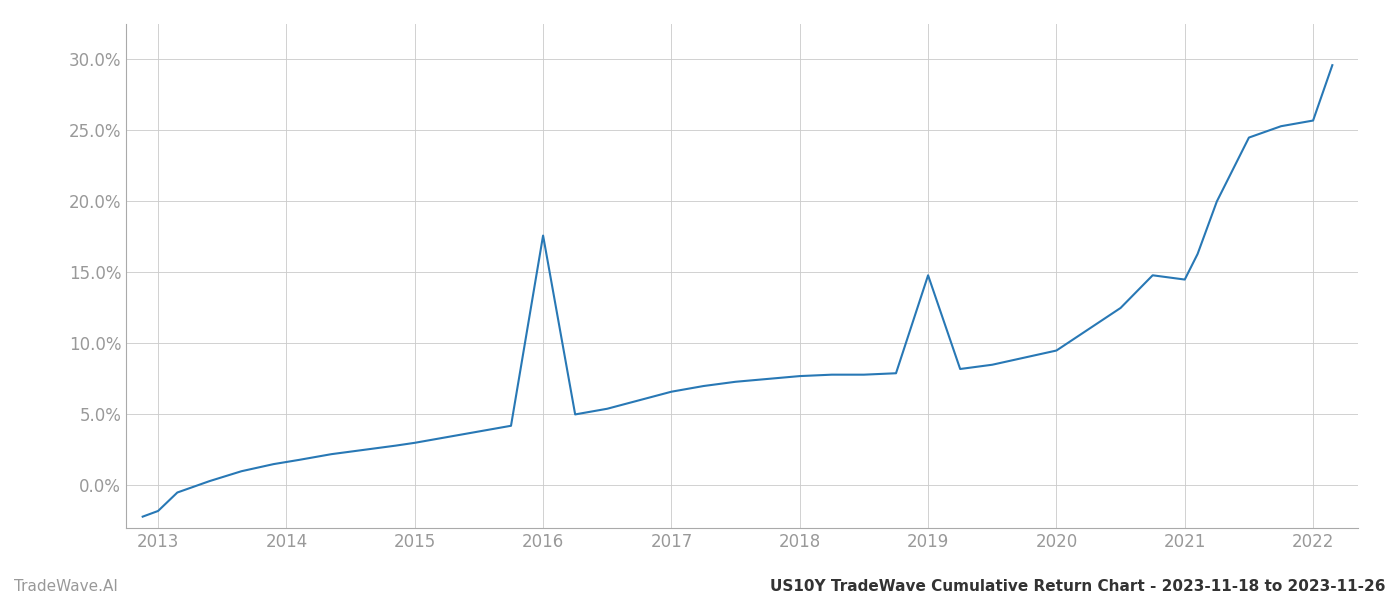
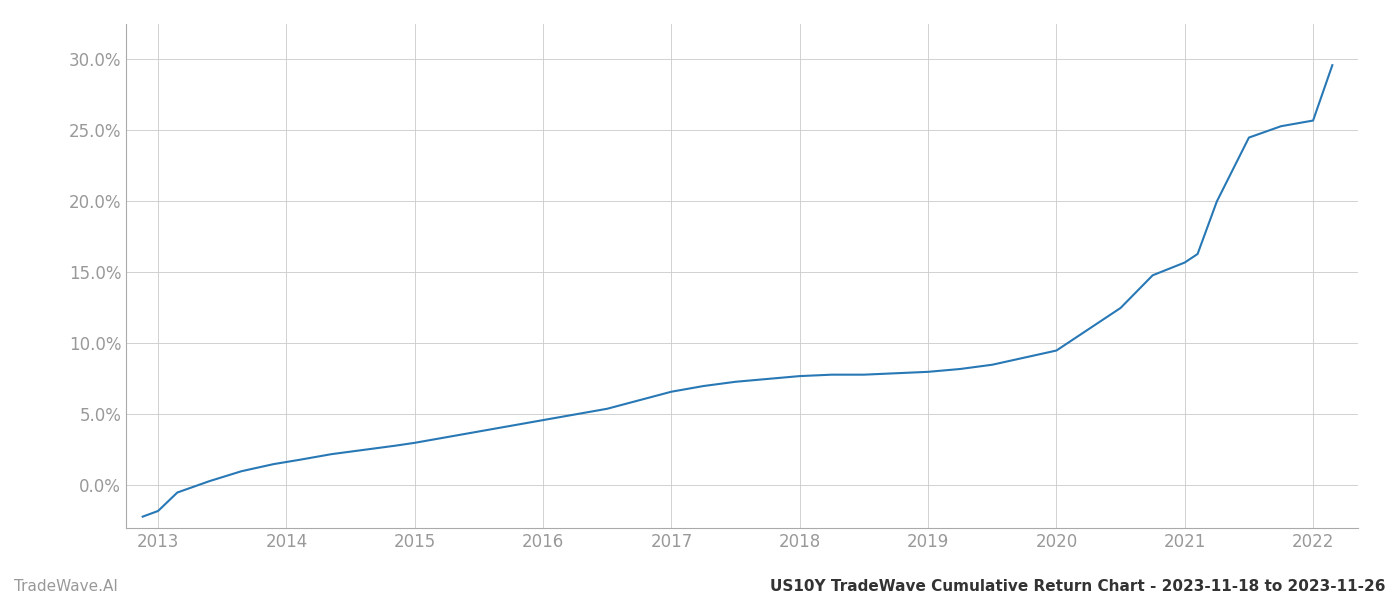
2016: 17.6% -> 4.6%
2019: 14.8% -> 8.0%
2021: 14.5% -> 15.7%
